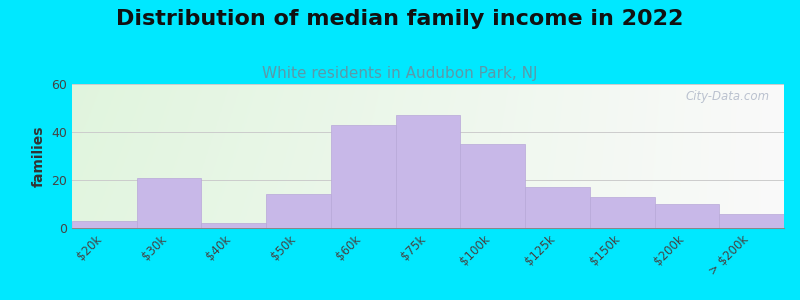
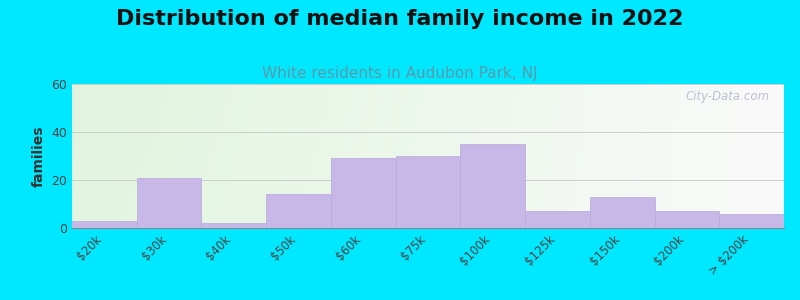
$60k: 43 -> 29
$75k: 47 -> 30
$125k: 17 -> 7
$200k: 10 -> 7
